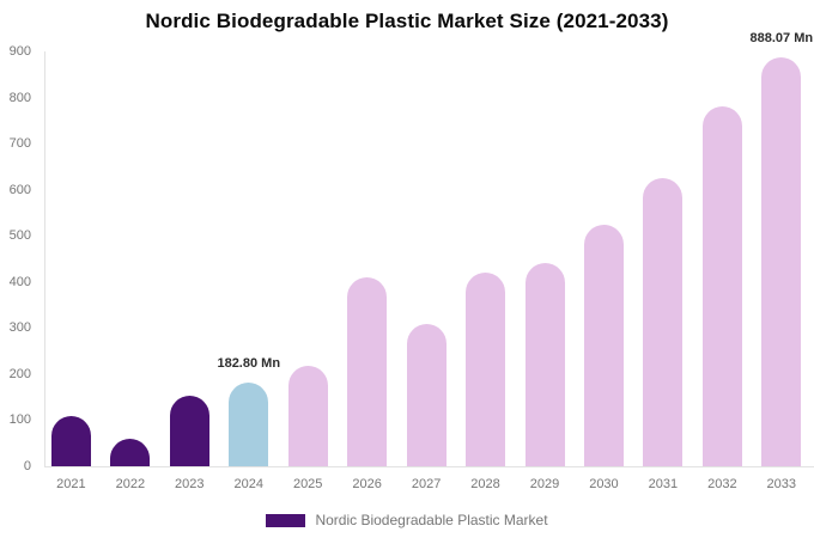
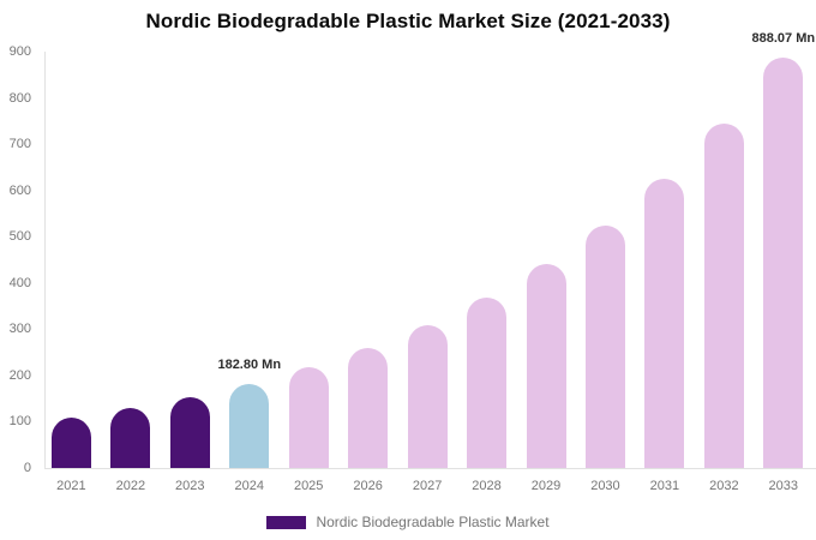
2022: 60 -> 130
2026: 410 -> 260
2028: 420 -> 370
2032: 780 -> 740
